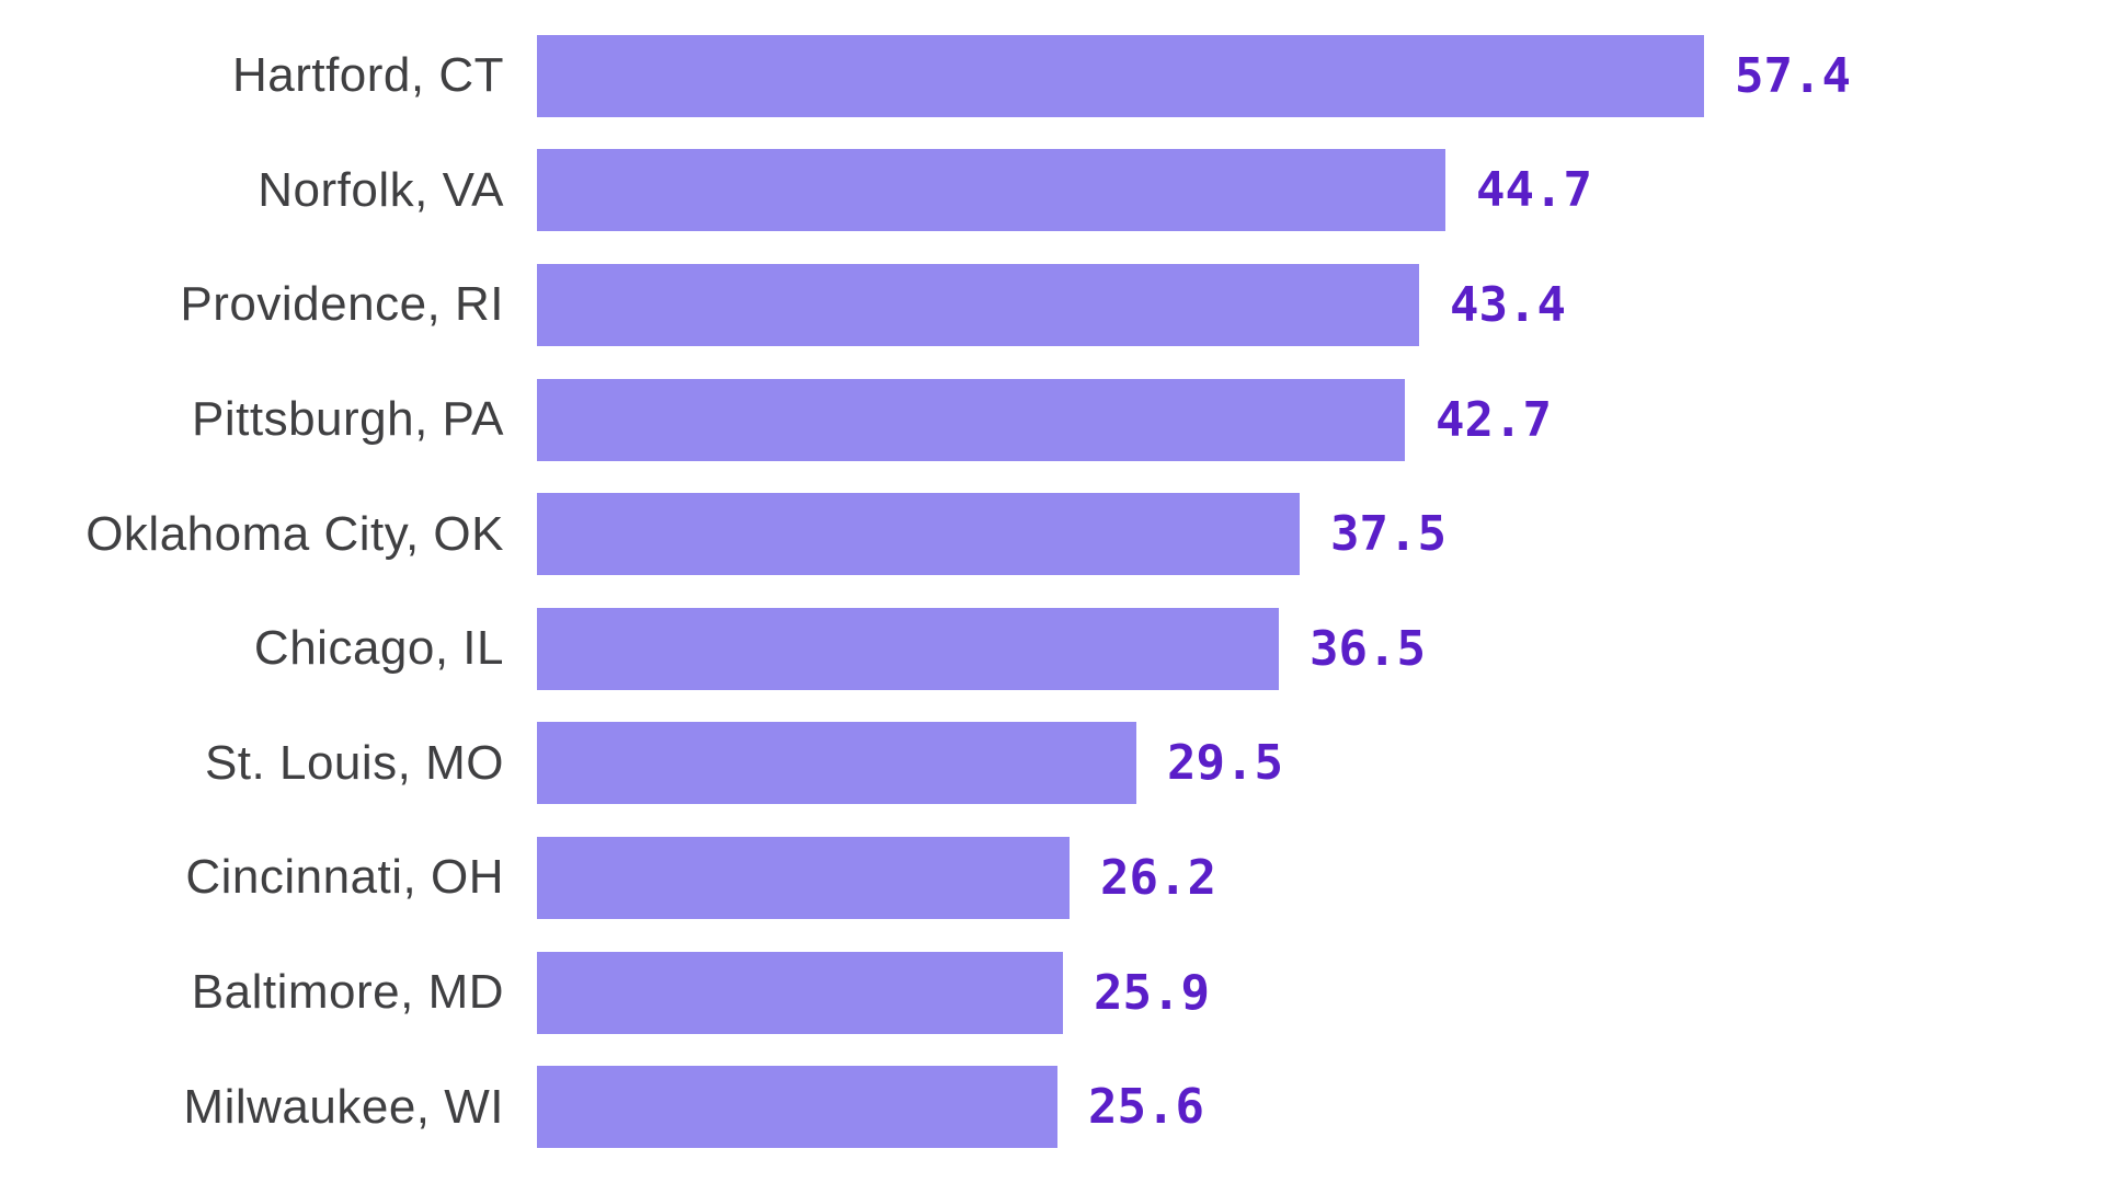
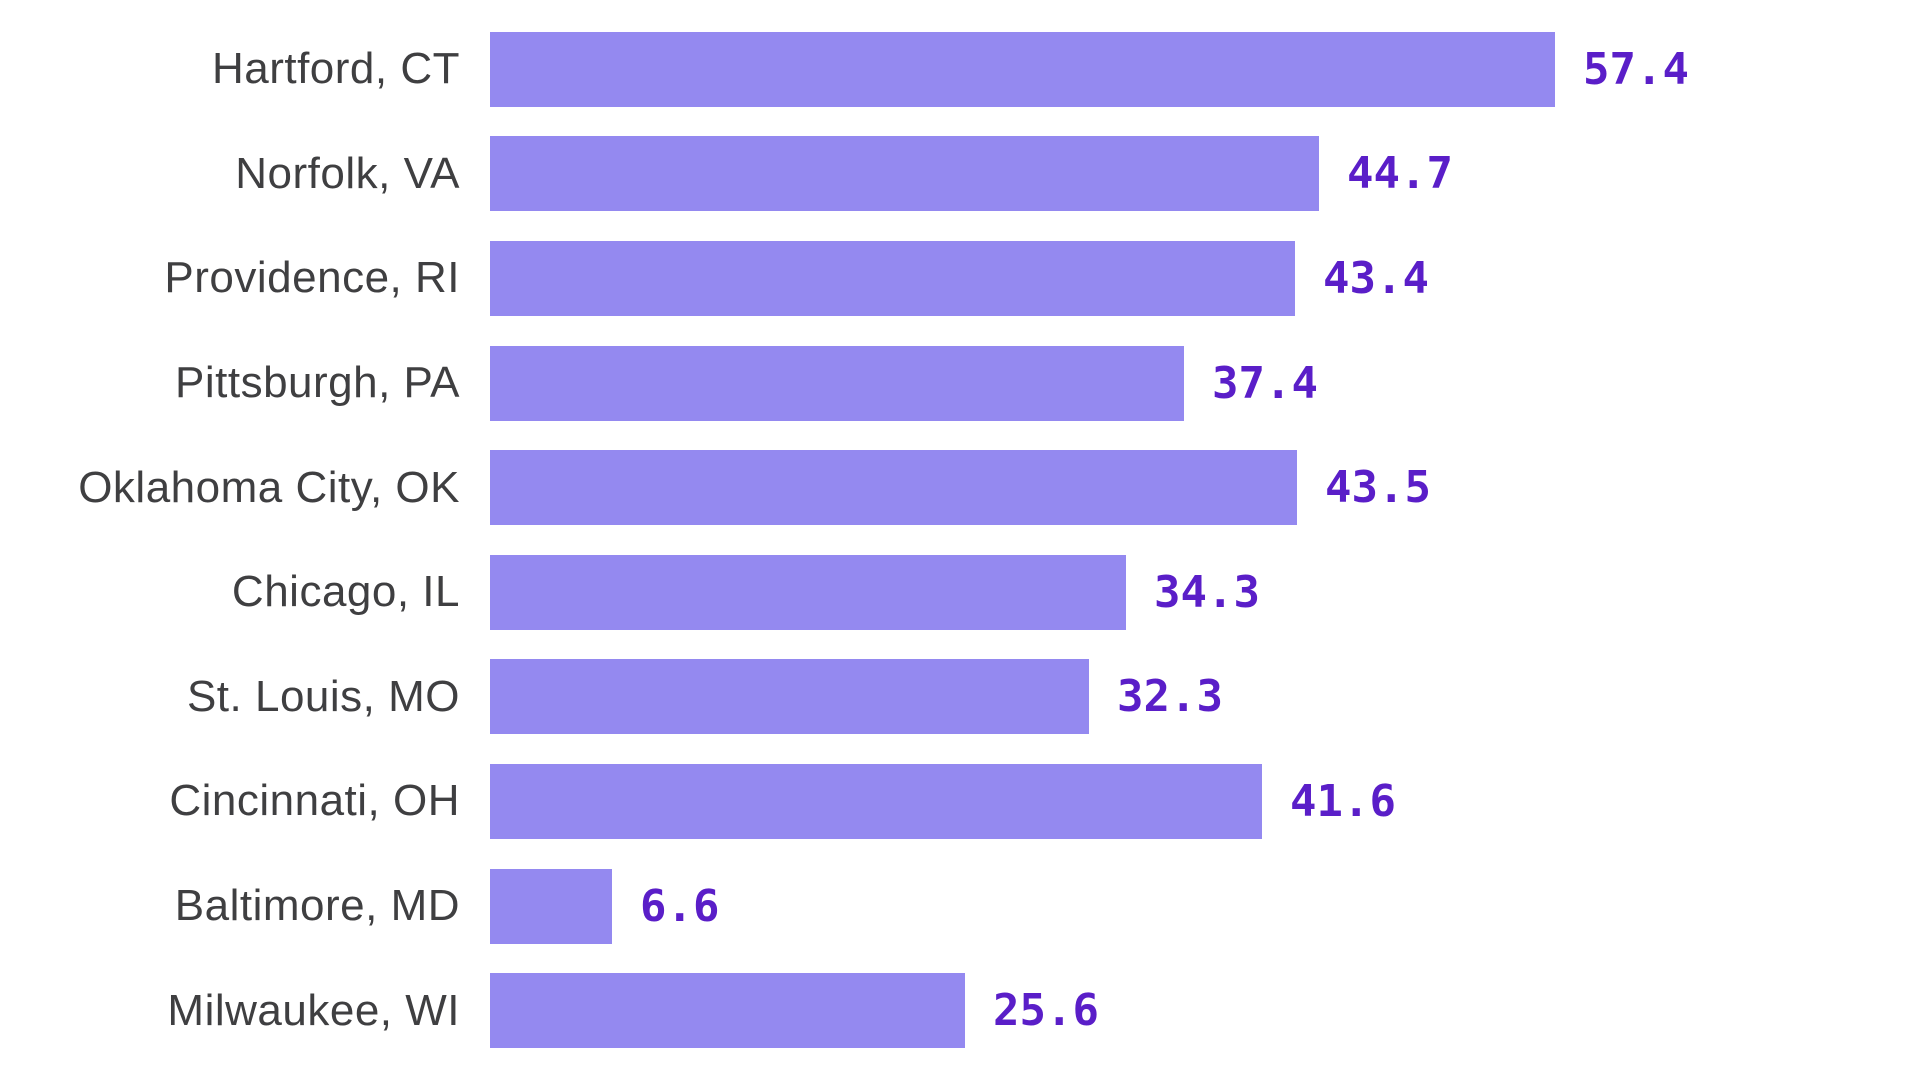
Pittsburgh, PA: 42.7 -> 37.4
Oklahoma City, OK: 37.5 -> 43.5
Chicago, IL: 36.5 -> 34.3
St. Louis, MO: 29.5 -> 32.3
Cincinnati, OH: 26.2 -> 41.6
Baltimore, MD: 25.9 -> 6.6
